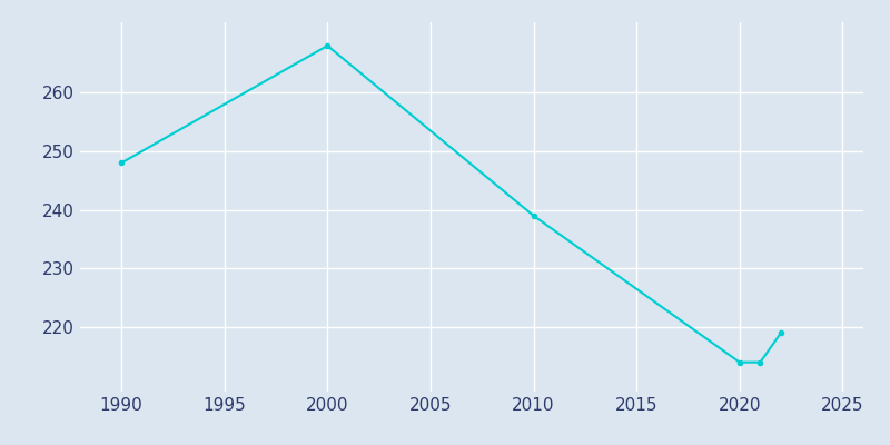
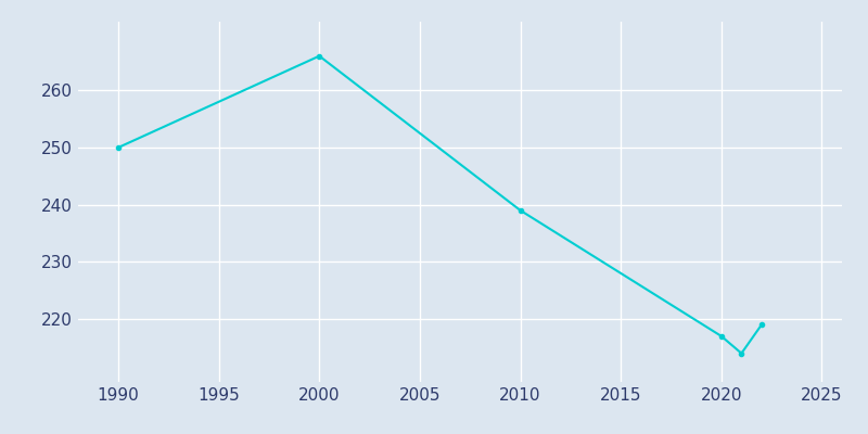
1990: 248 -> 250
2000: 268 -> 266
2020: 214 -> 217
